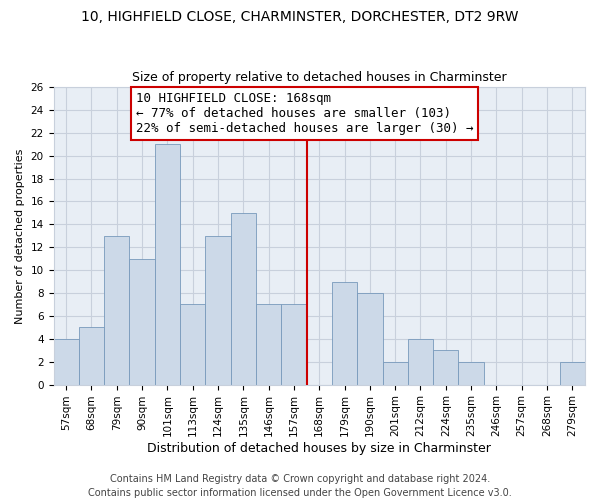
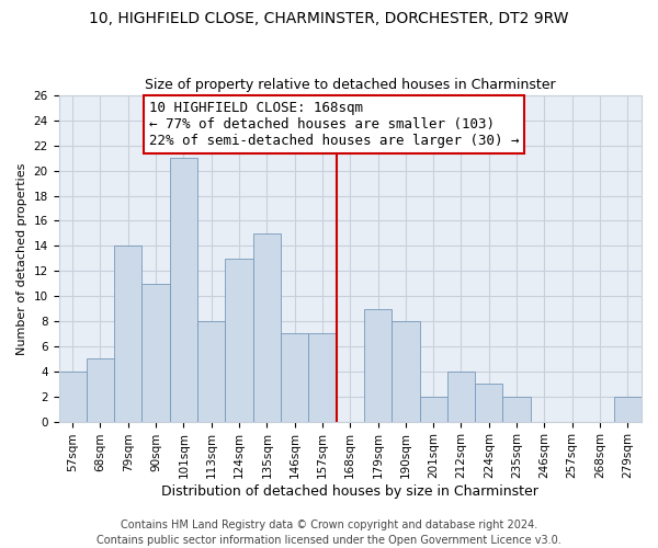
79sqm: 13 -> 14
113sqm: 7 -> 8
